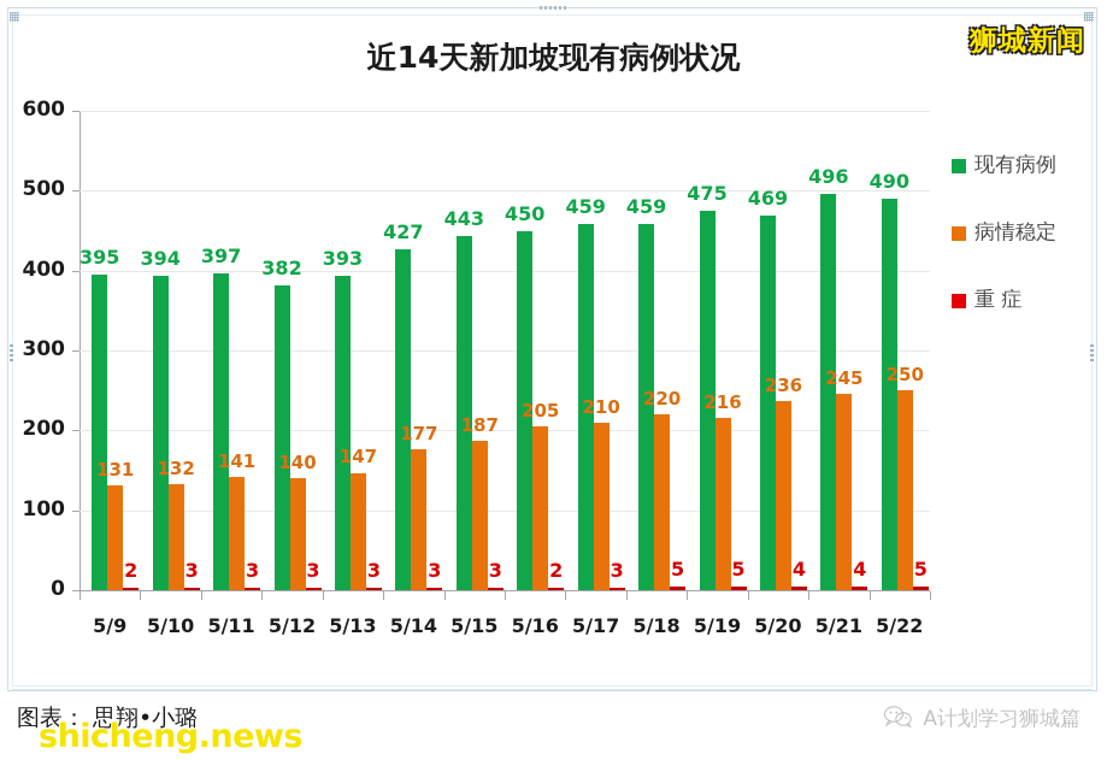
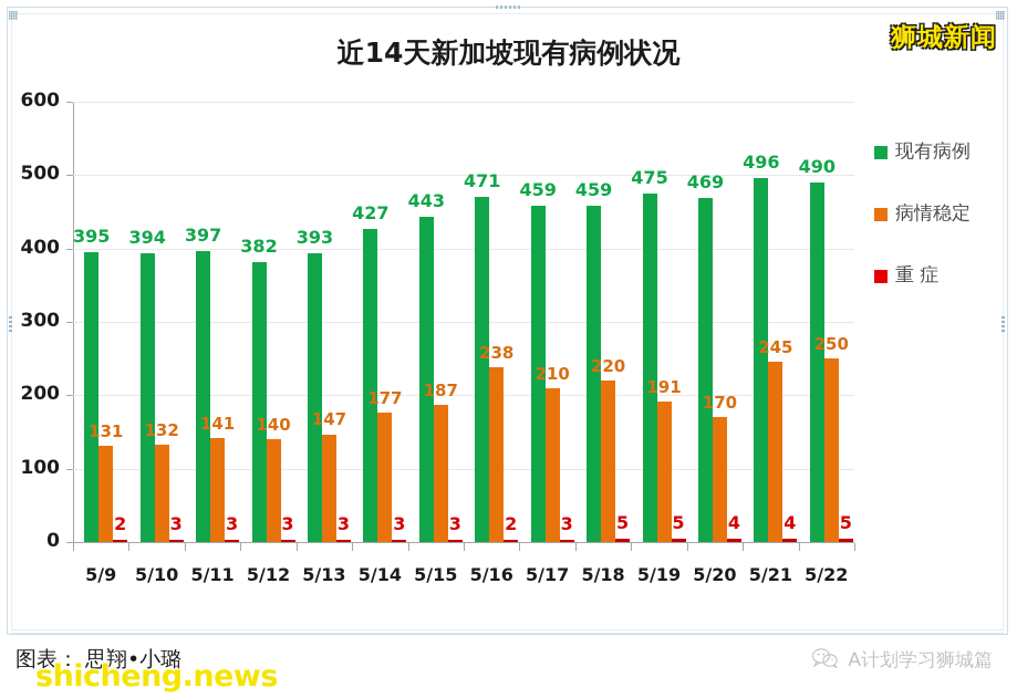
现有病例/5/16: 450 -> 471
病情稳定/5/16: 205 -> 238
病情稳定/5/19: 216 -> 191
病情稳定/5/20: 236 -> 170
